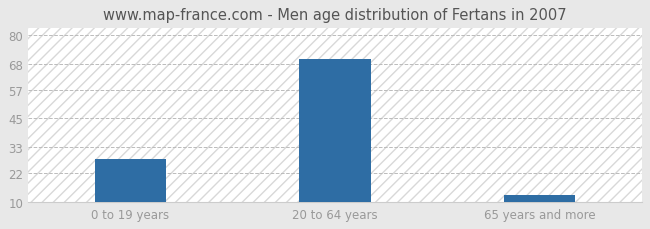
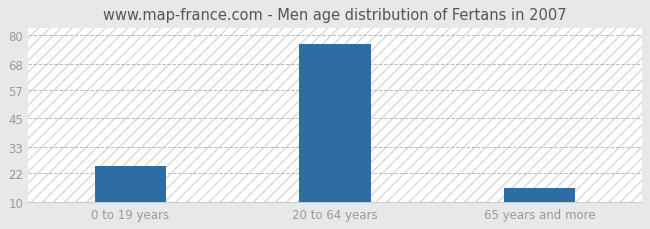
0 to 19 years: 28 -> 25
20 to 64 years: 70 -> 76
65 years and more: 13 -> 16
